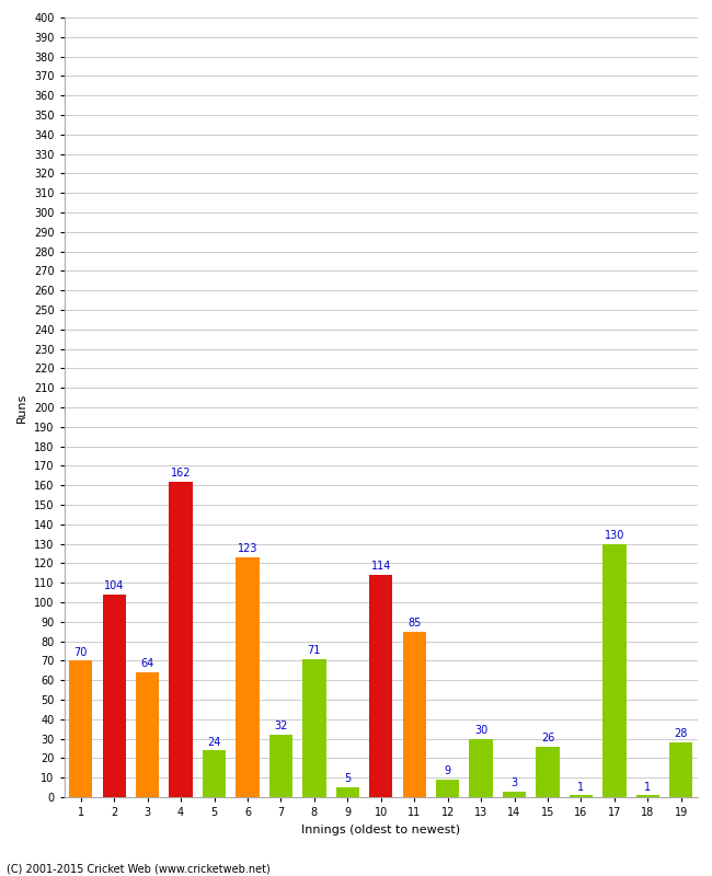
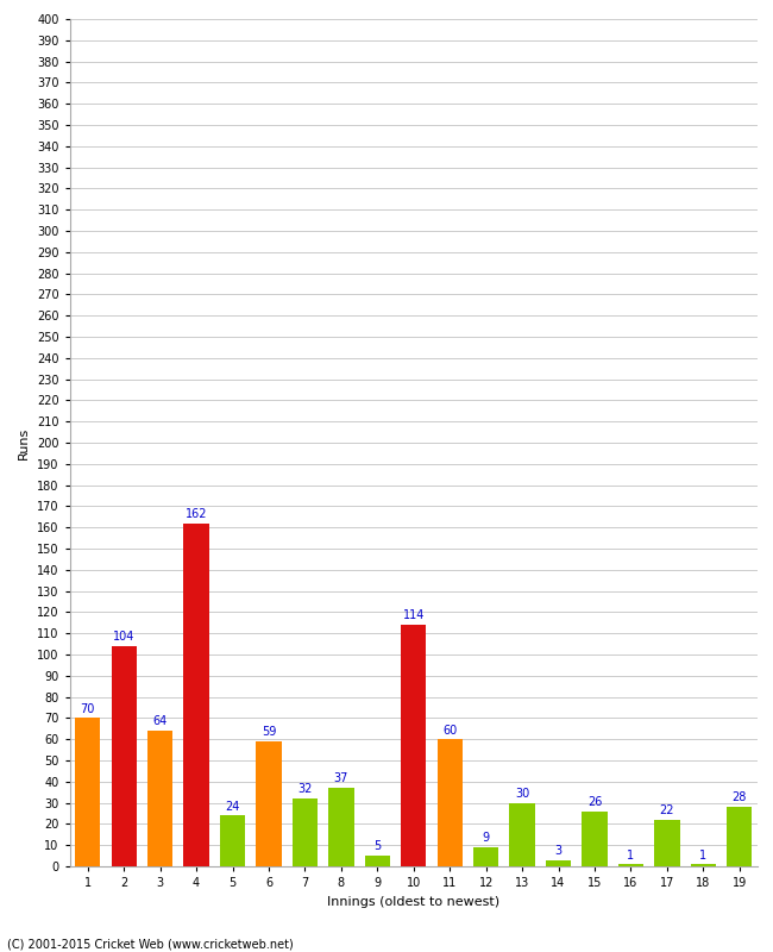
6: 123 -> 59
8: 71 -> 37
11: 85 -> 60
17: 130 -> 22
